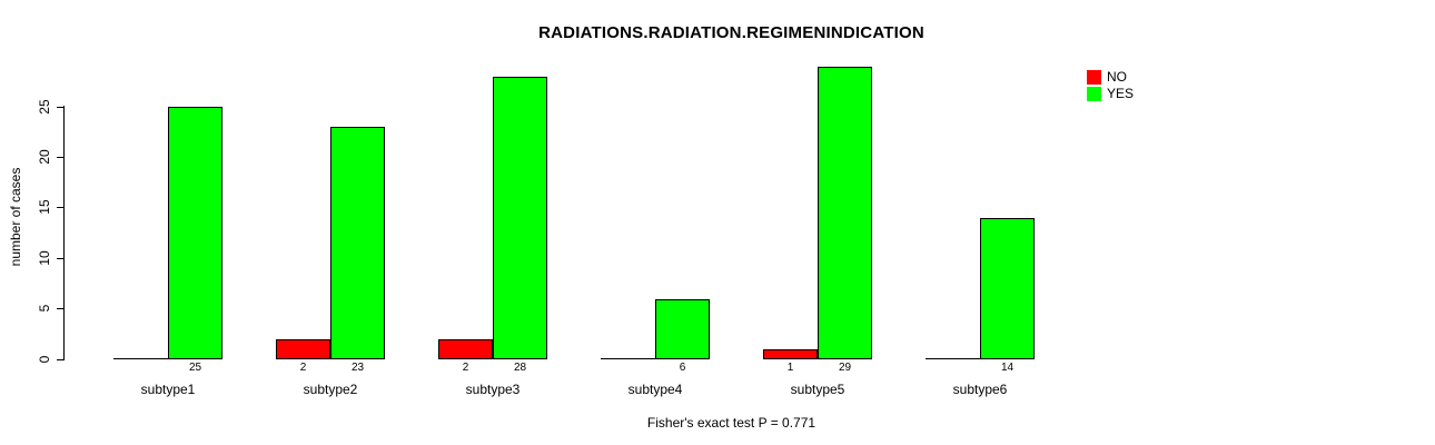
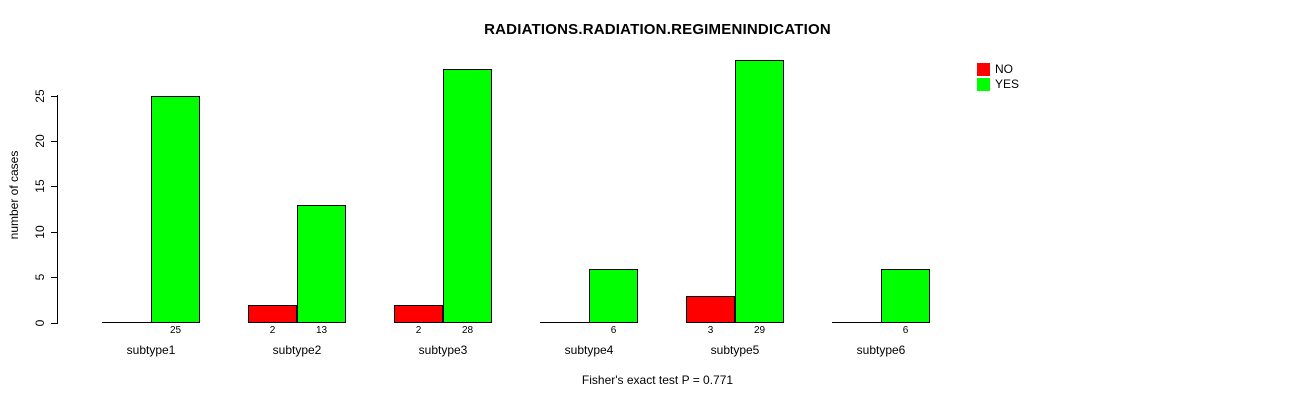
YES/subtype2: 23 -> 13
NO/subtype5: 1 -> 3
YES/subtype6: 14 -> 6
